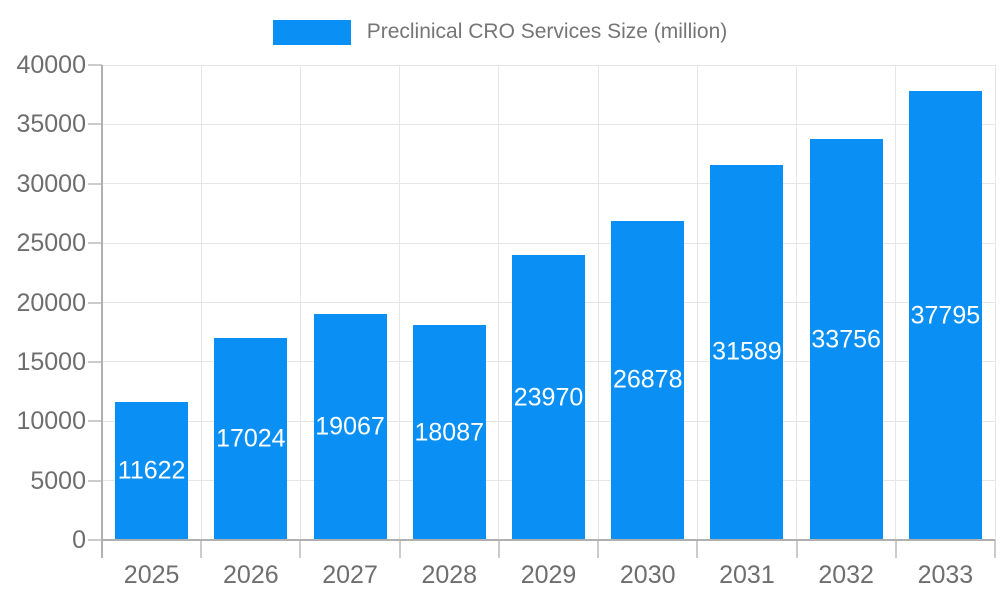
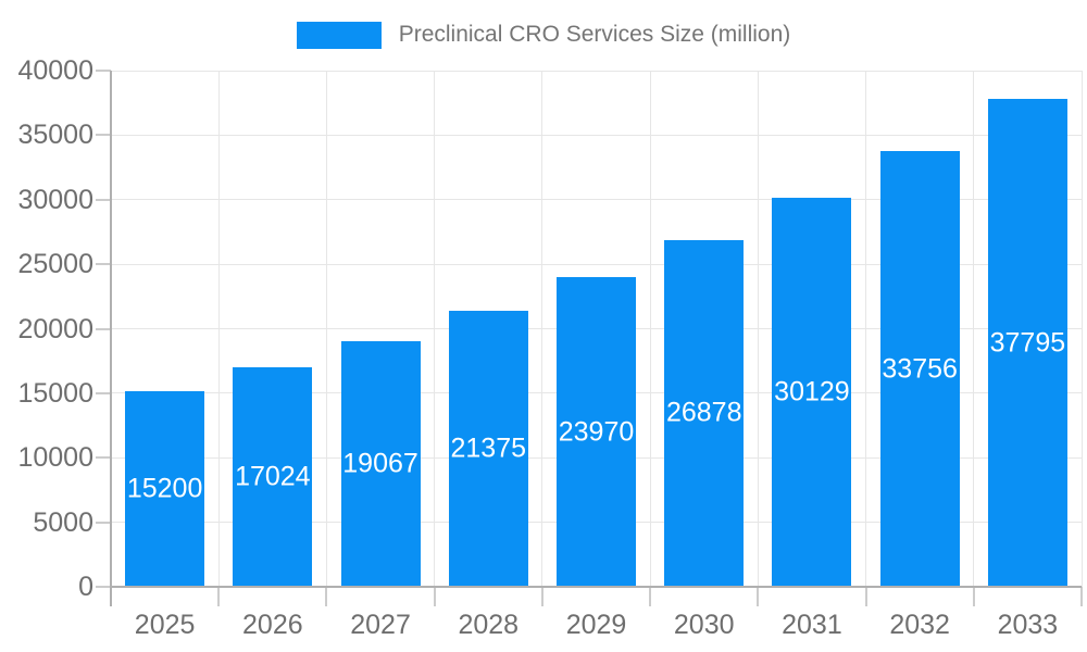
2025: 11622 -> 15200
2028: 18087 -> 21375
2031: 31589 -> 30129
